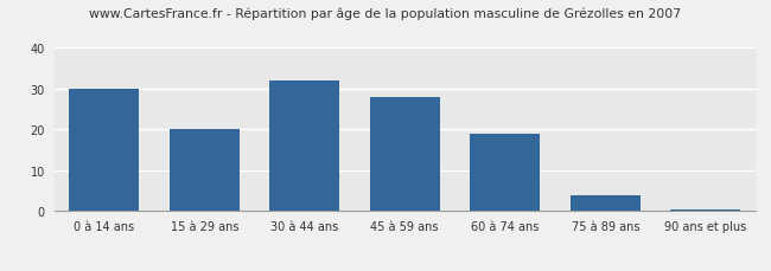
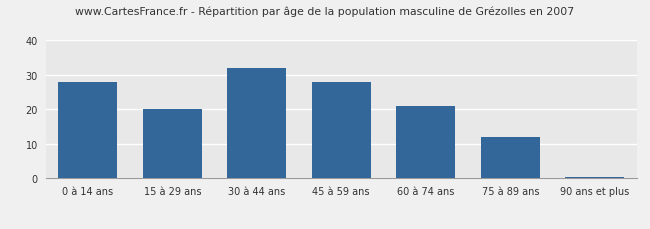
0 à 14 ans: 30.0 -> 28.0
60 à 74 ans: 19.0 -> 21.0
75 à 89 ans: 4.0 -> 12.0
